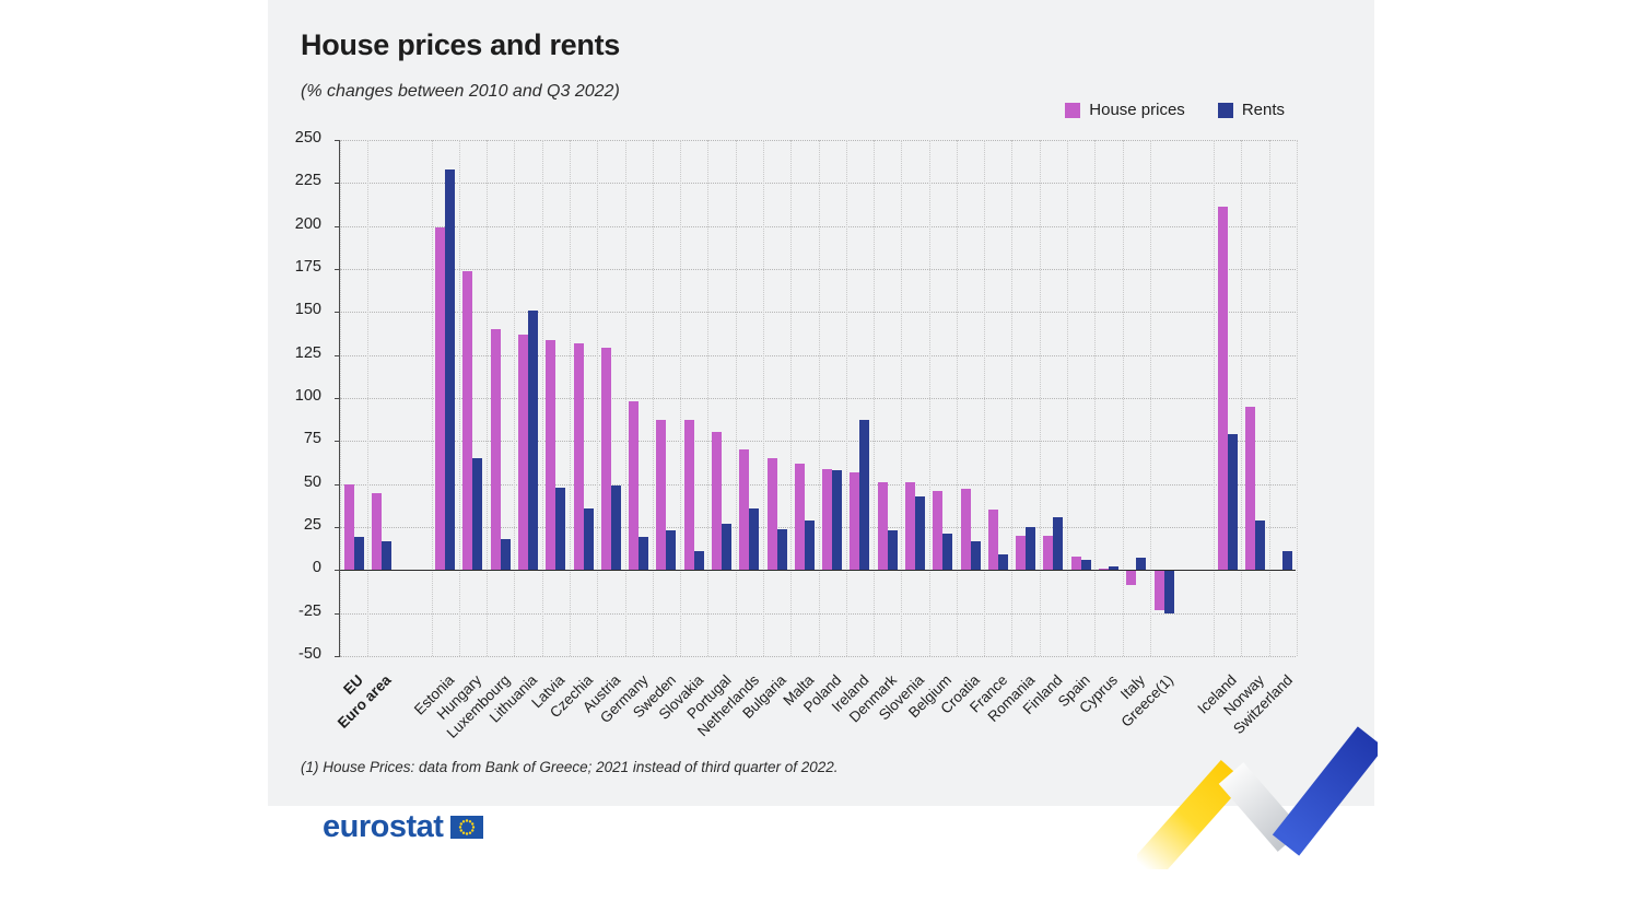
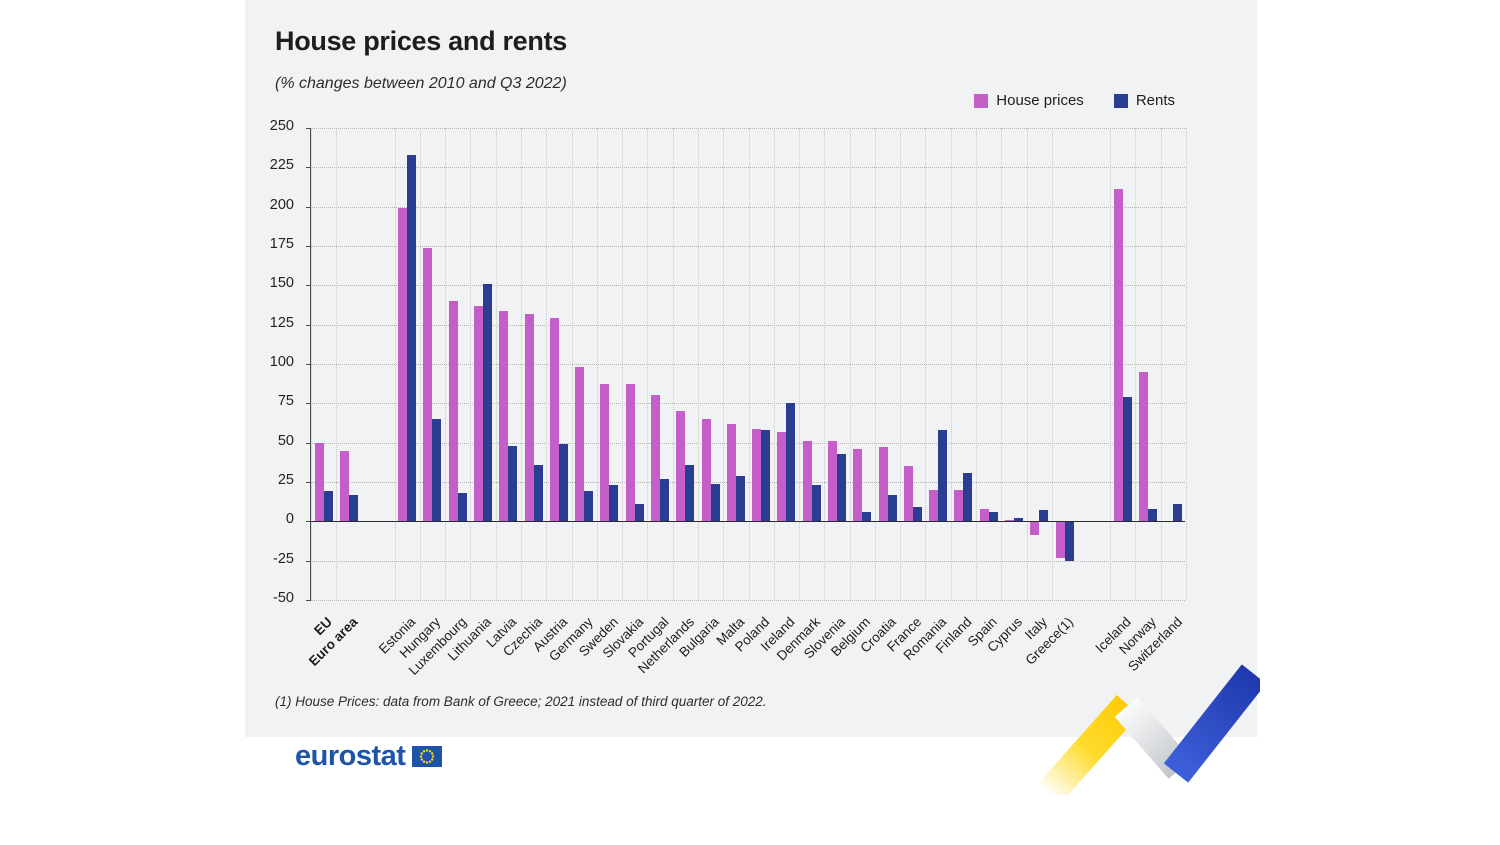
Rents/Ireland: 87 -> 75
Rents/Belgium: 21 -> 6
Rents/Romania: 25 -> 58
Rents/Norway: 29 -> 8
